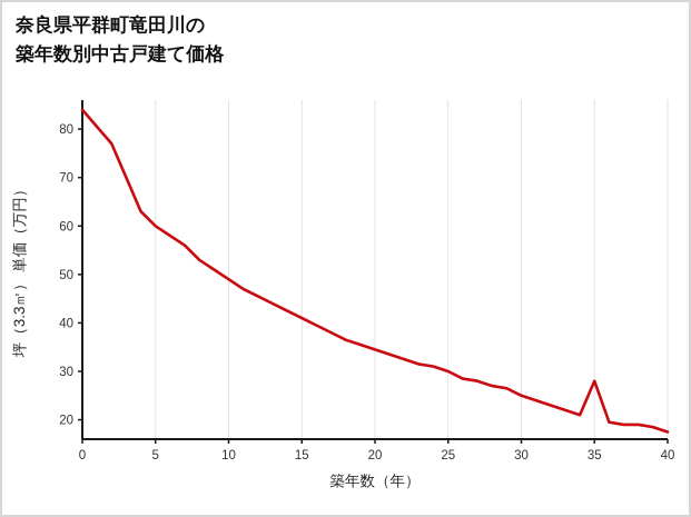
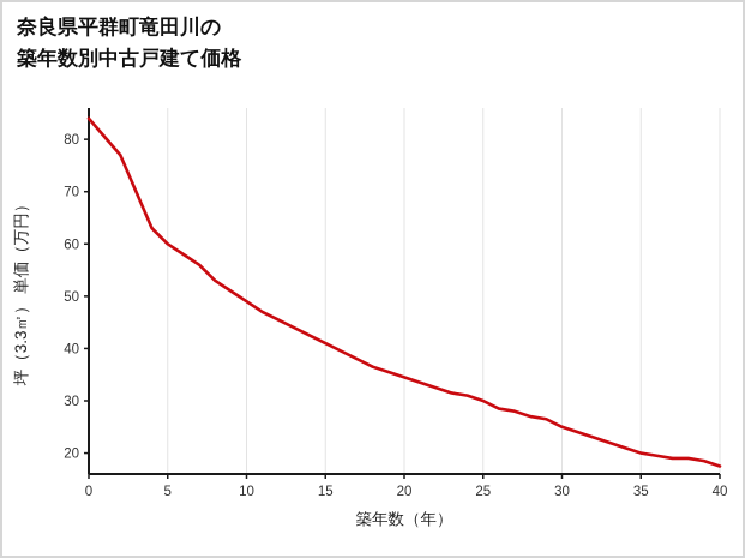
35: 28 -> 20
